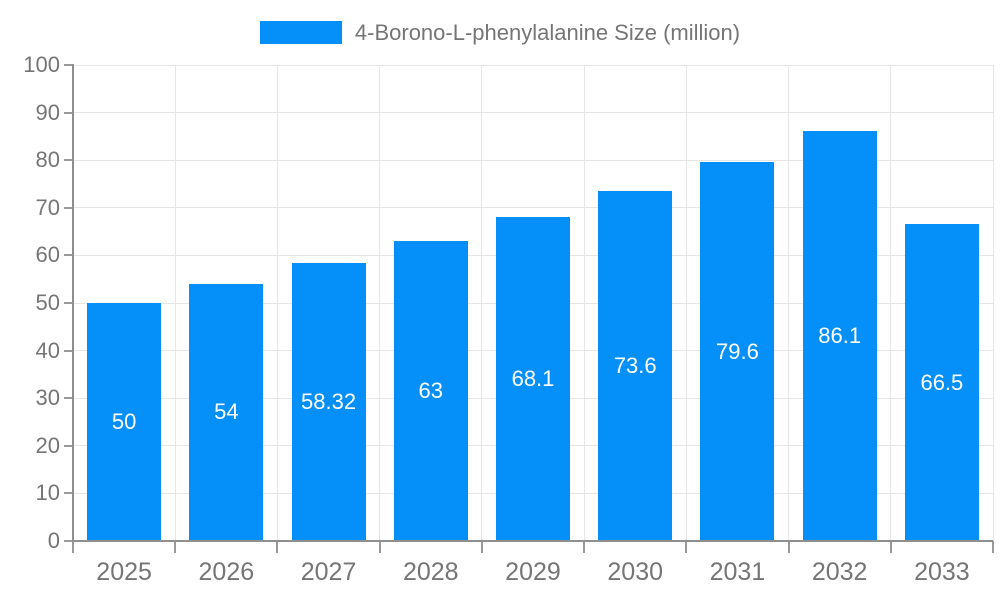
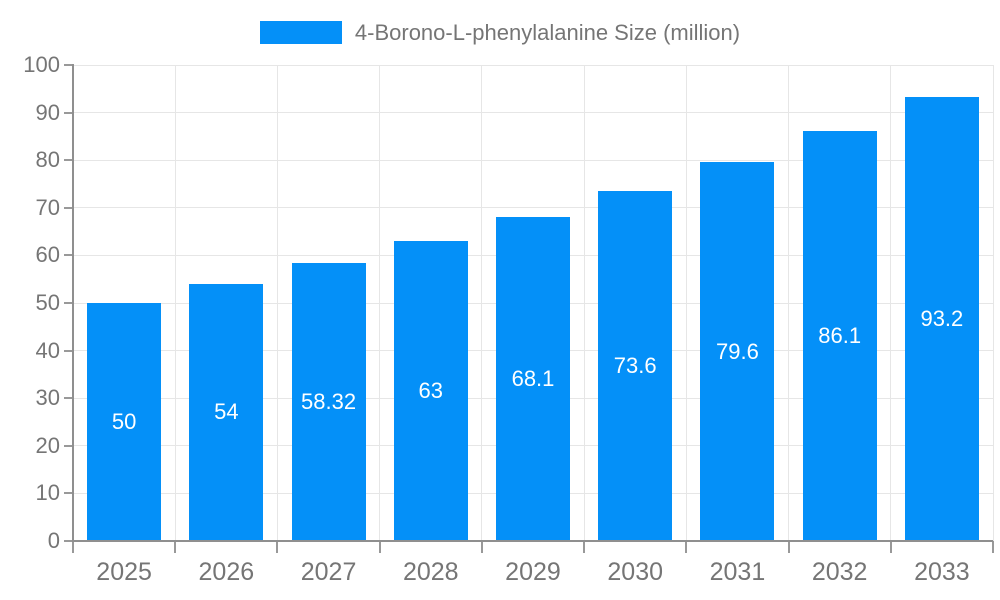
2033: 66.5 -> 93.2
